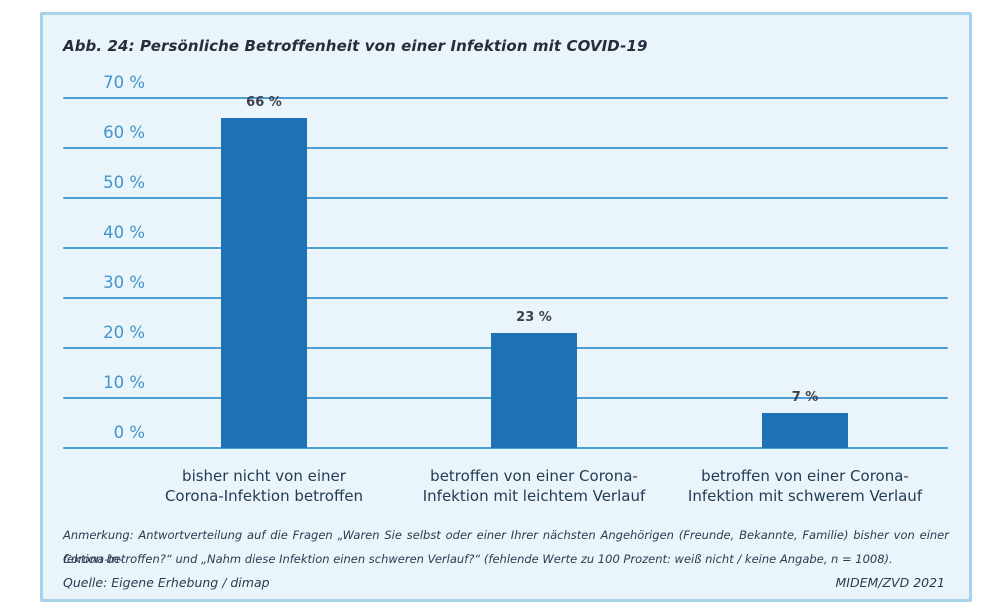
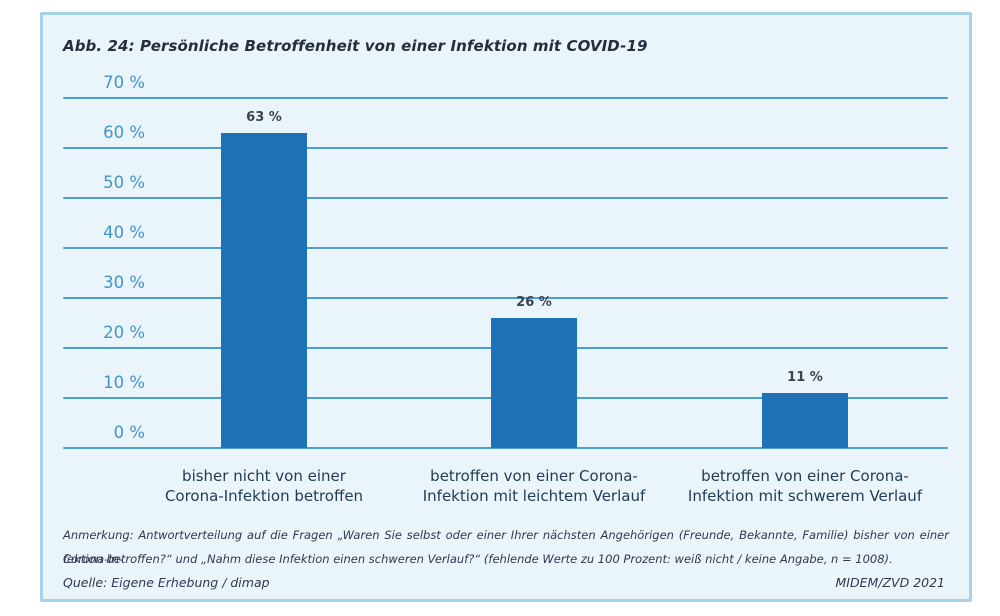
bisher nicht von einer Corona-Infektion betroffen: 66 -> 63
betroffen von einer Corona- Infektion mit leichtem Verlauf: 23 -> 26
betroffen von einer Corona- Infektion mit schwerem Verlauf: 7 -> 11
